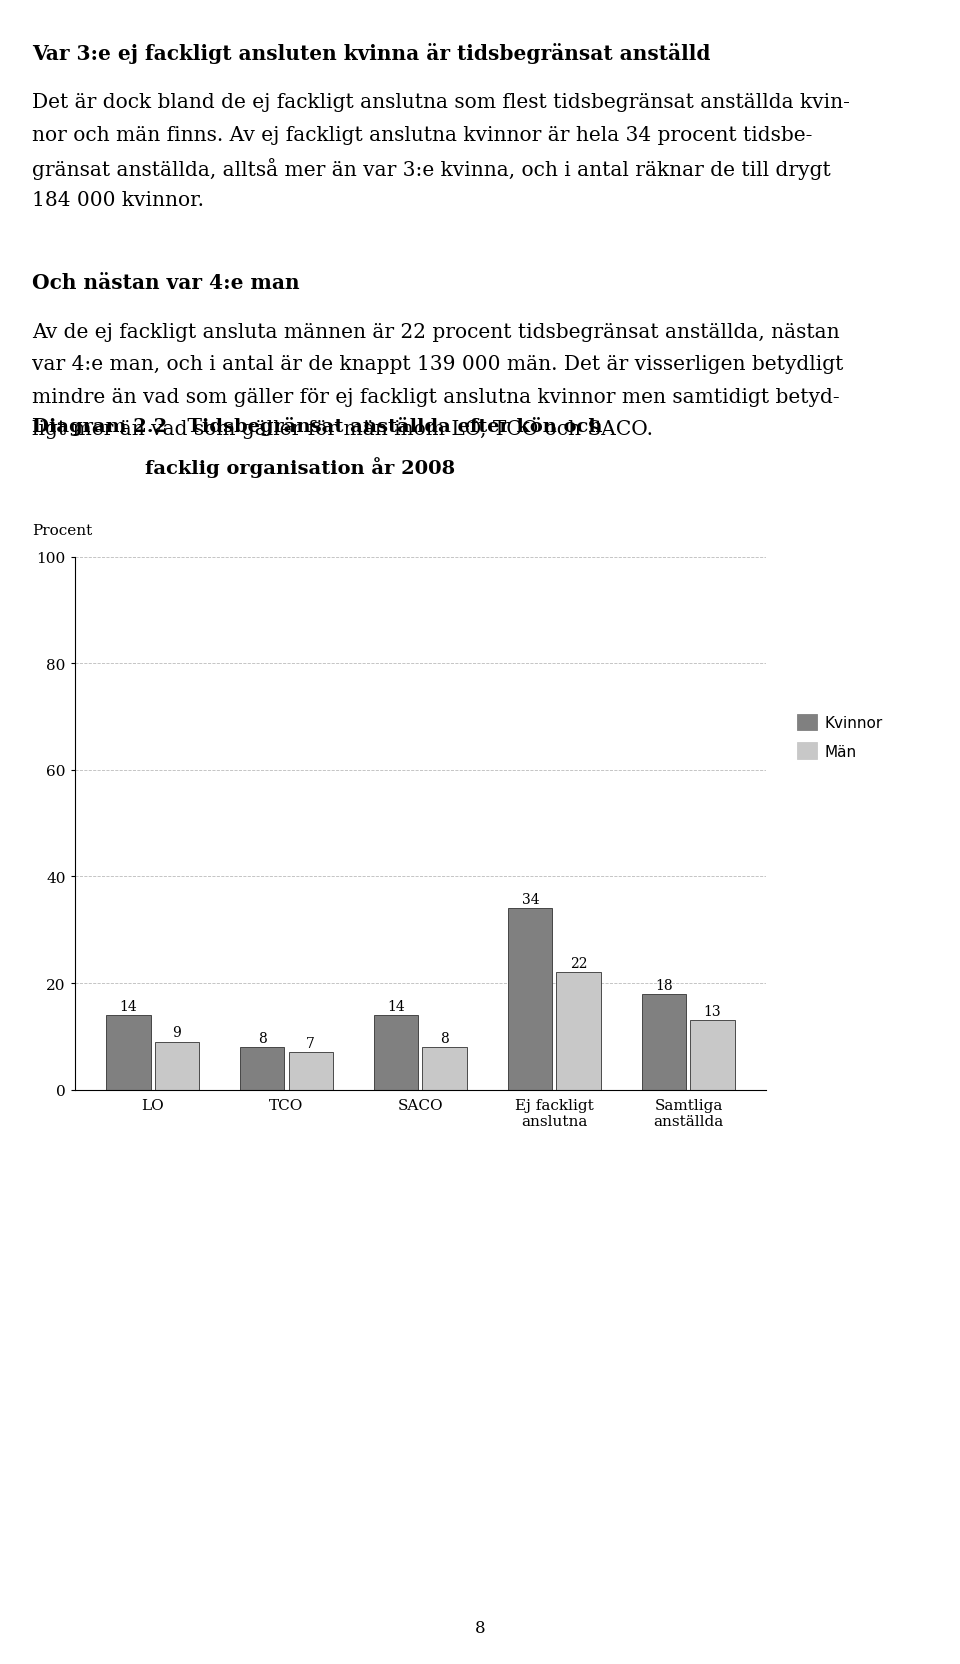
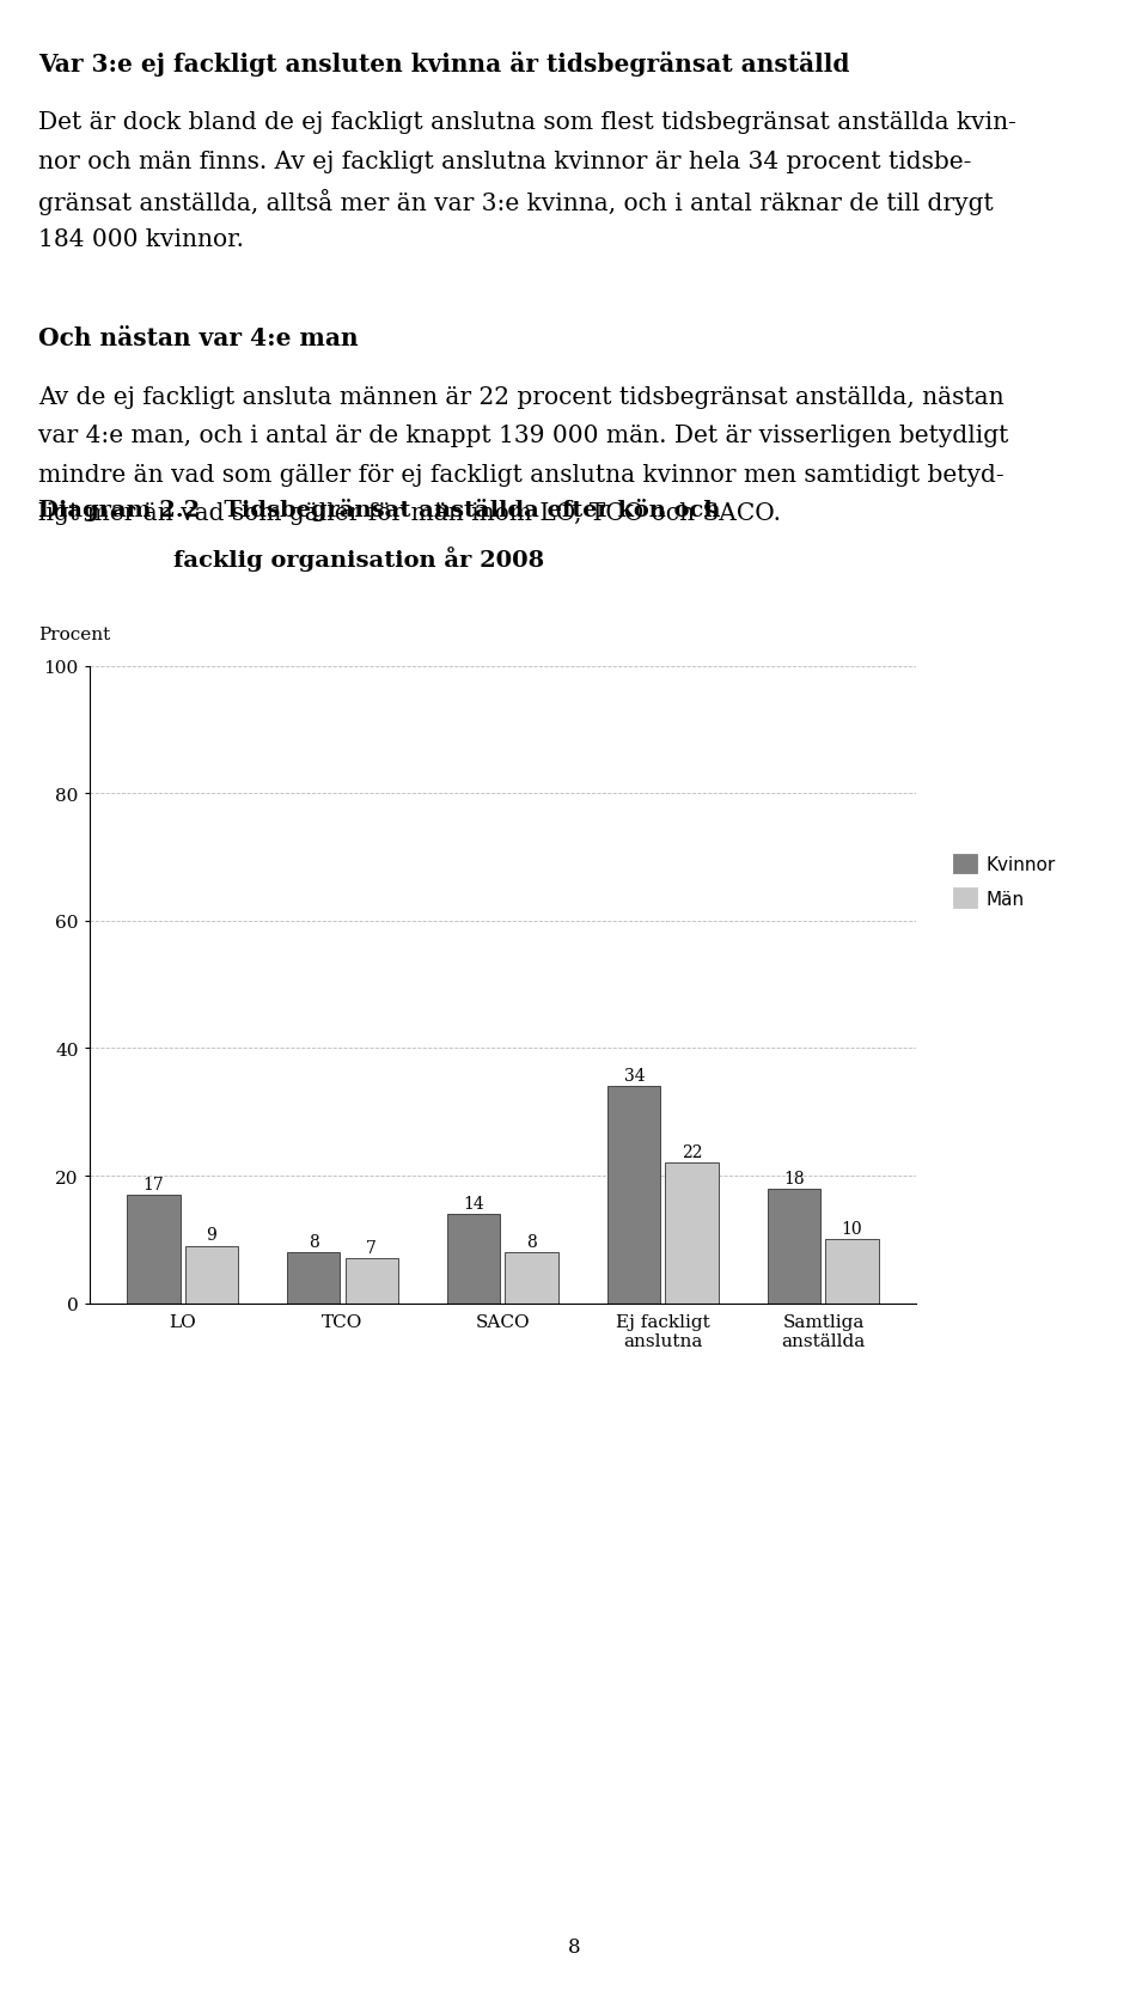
Kvinnor/LO: 14 -> 17
Män/Samtliga anställda: 13 -> 10
